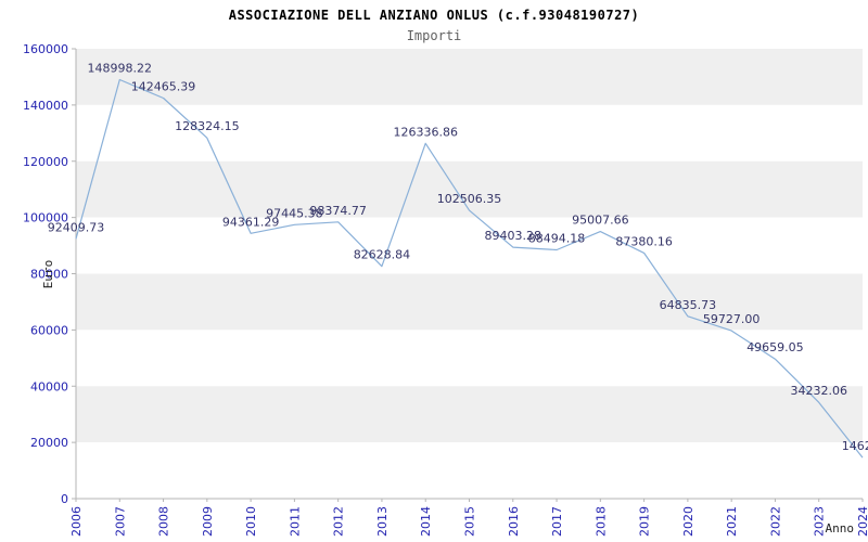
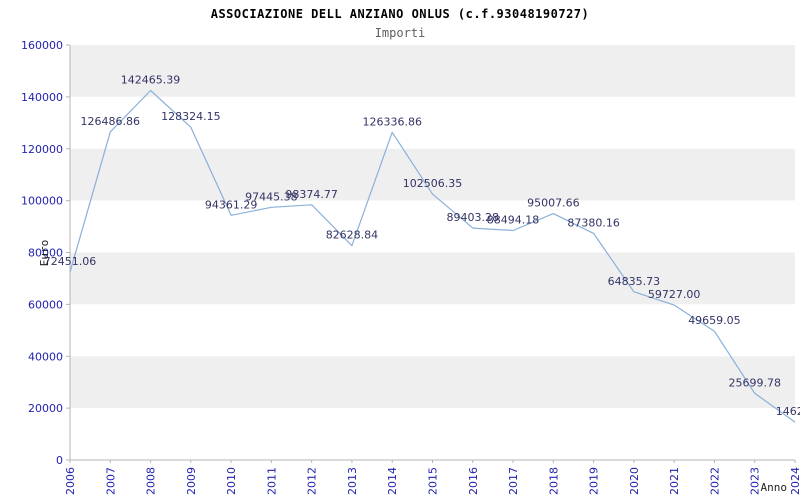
2006: 92409.73 -> 72451.06
2007: 148998.22 -> 126486.86
2023: 34232.06 -> 25699.78
